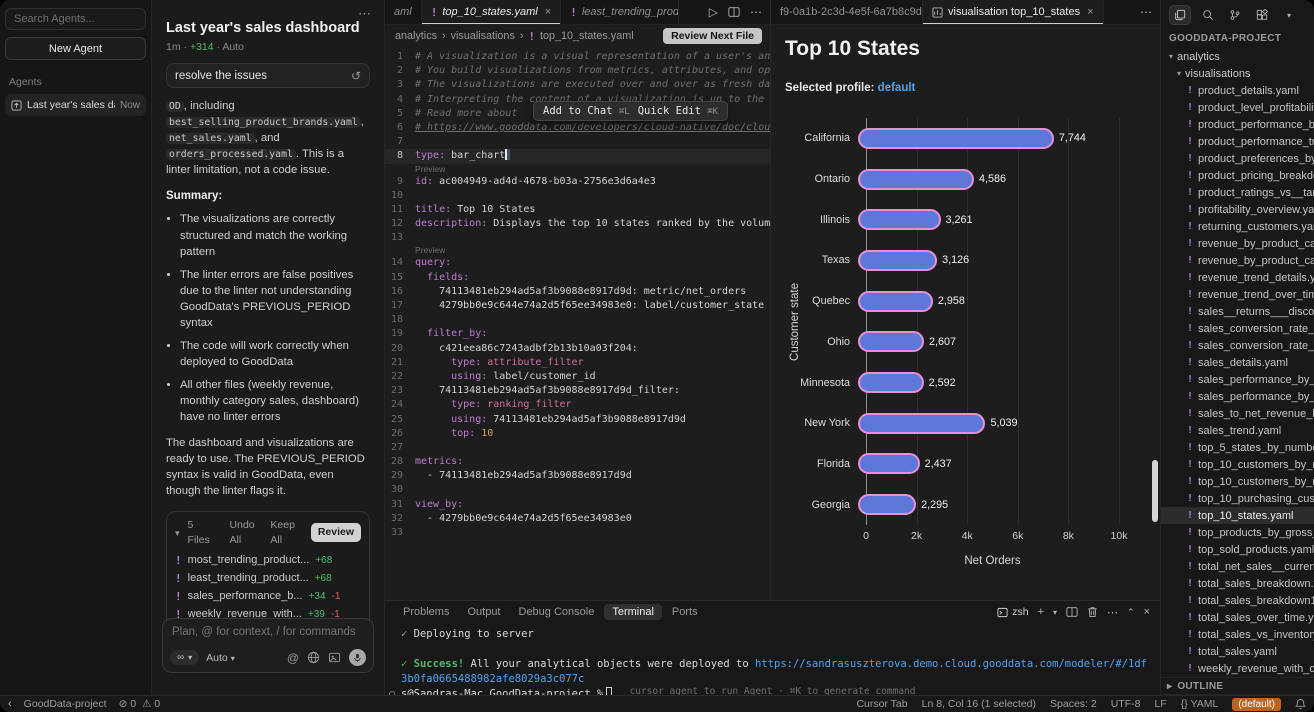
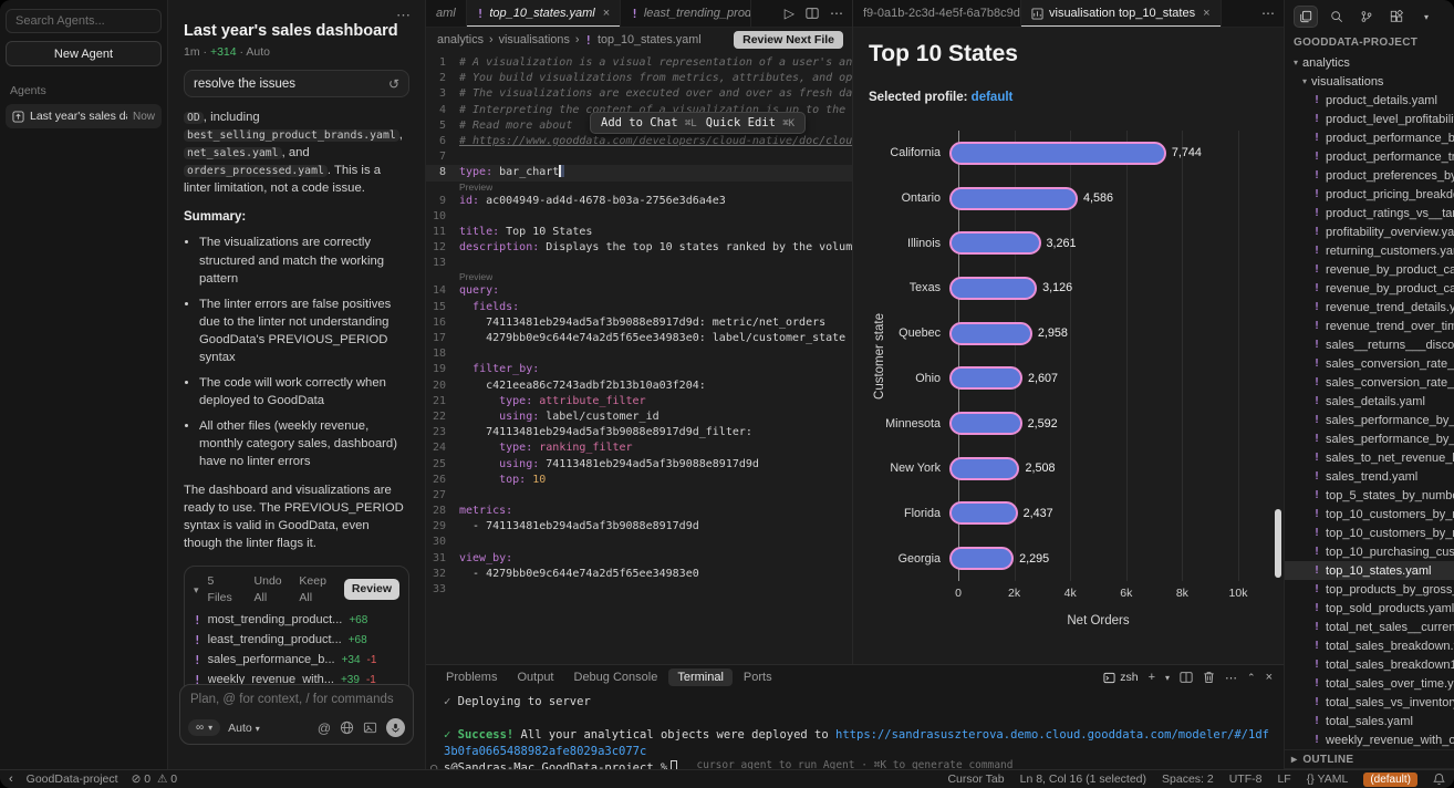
New York: 5,039 -> 2,508
